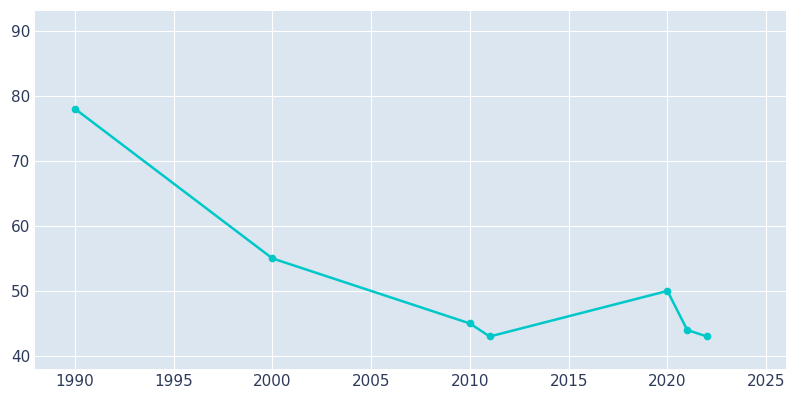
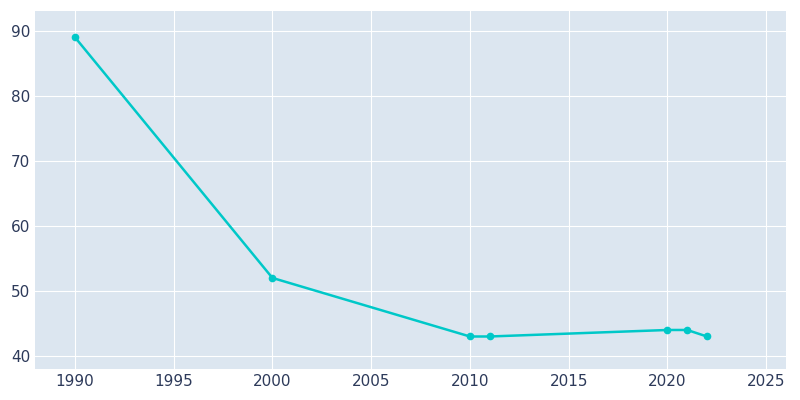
1990: 78 -> 89
2000: 55 -> 52
2010: 45 -> 43
2020: 50 -> 44
